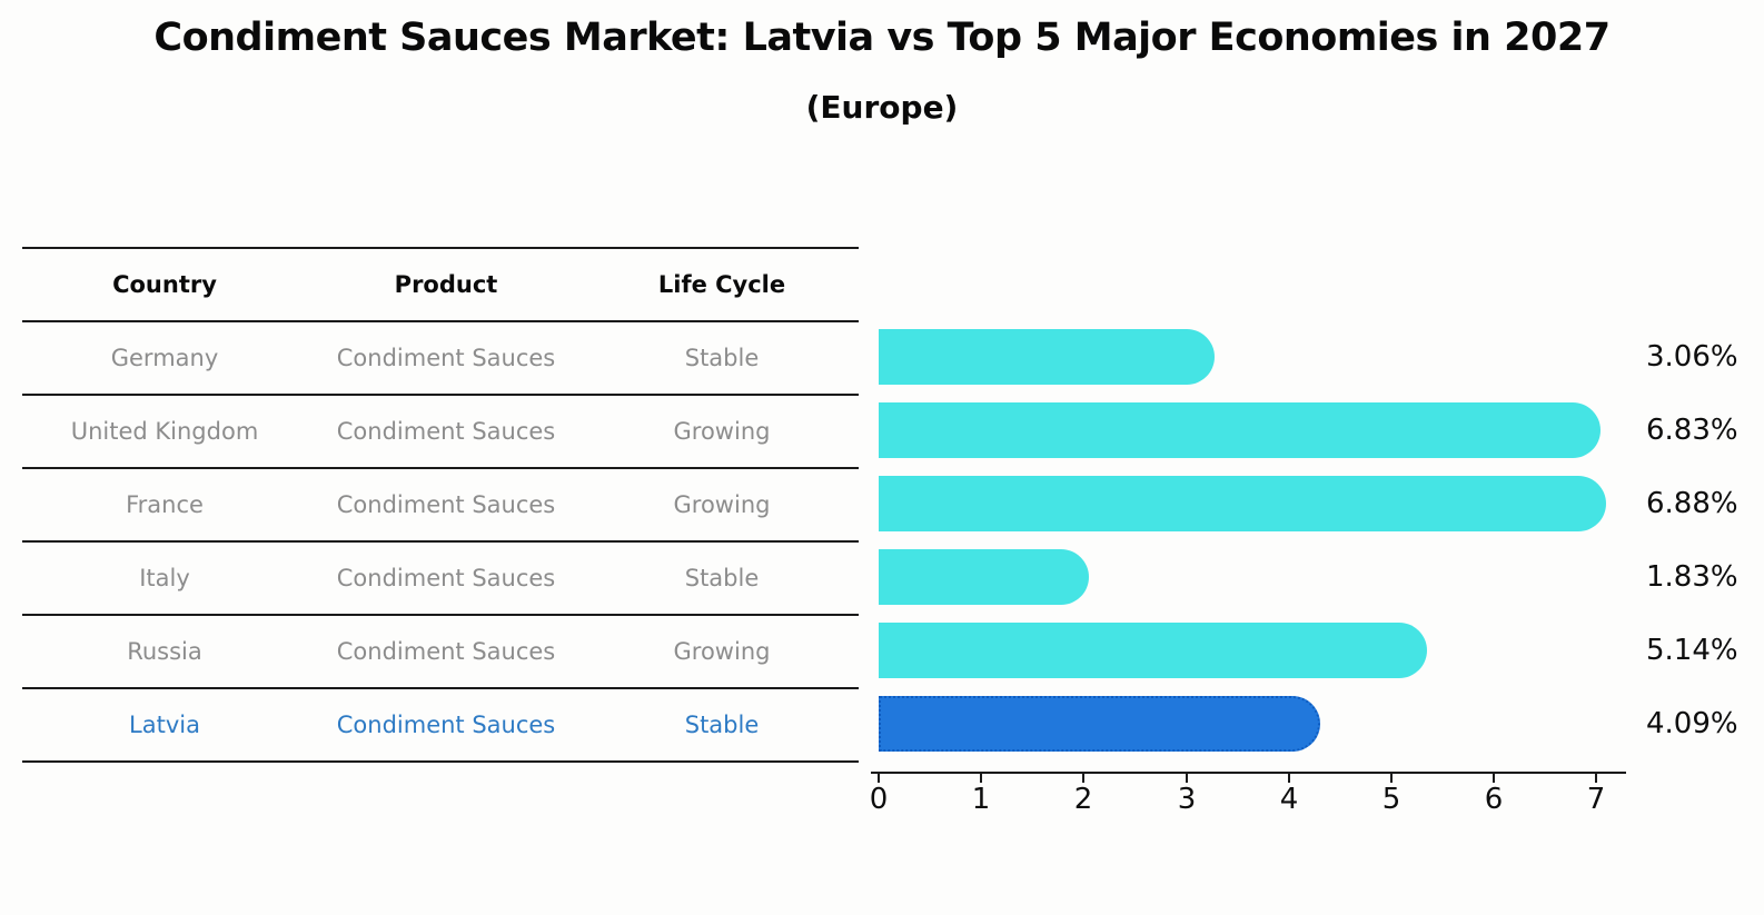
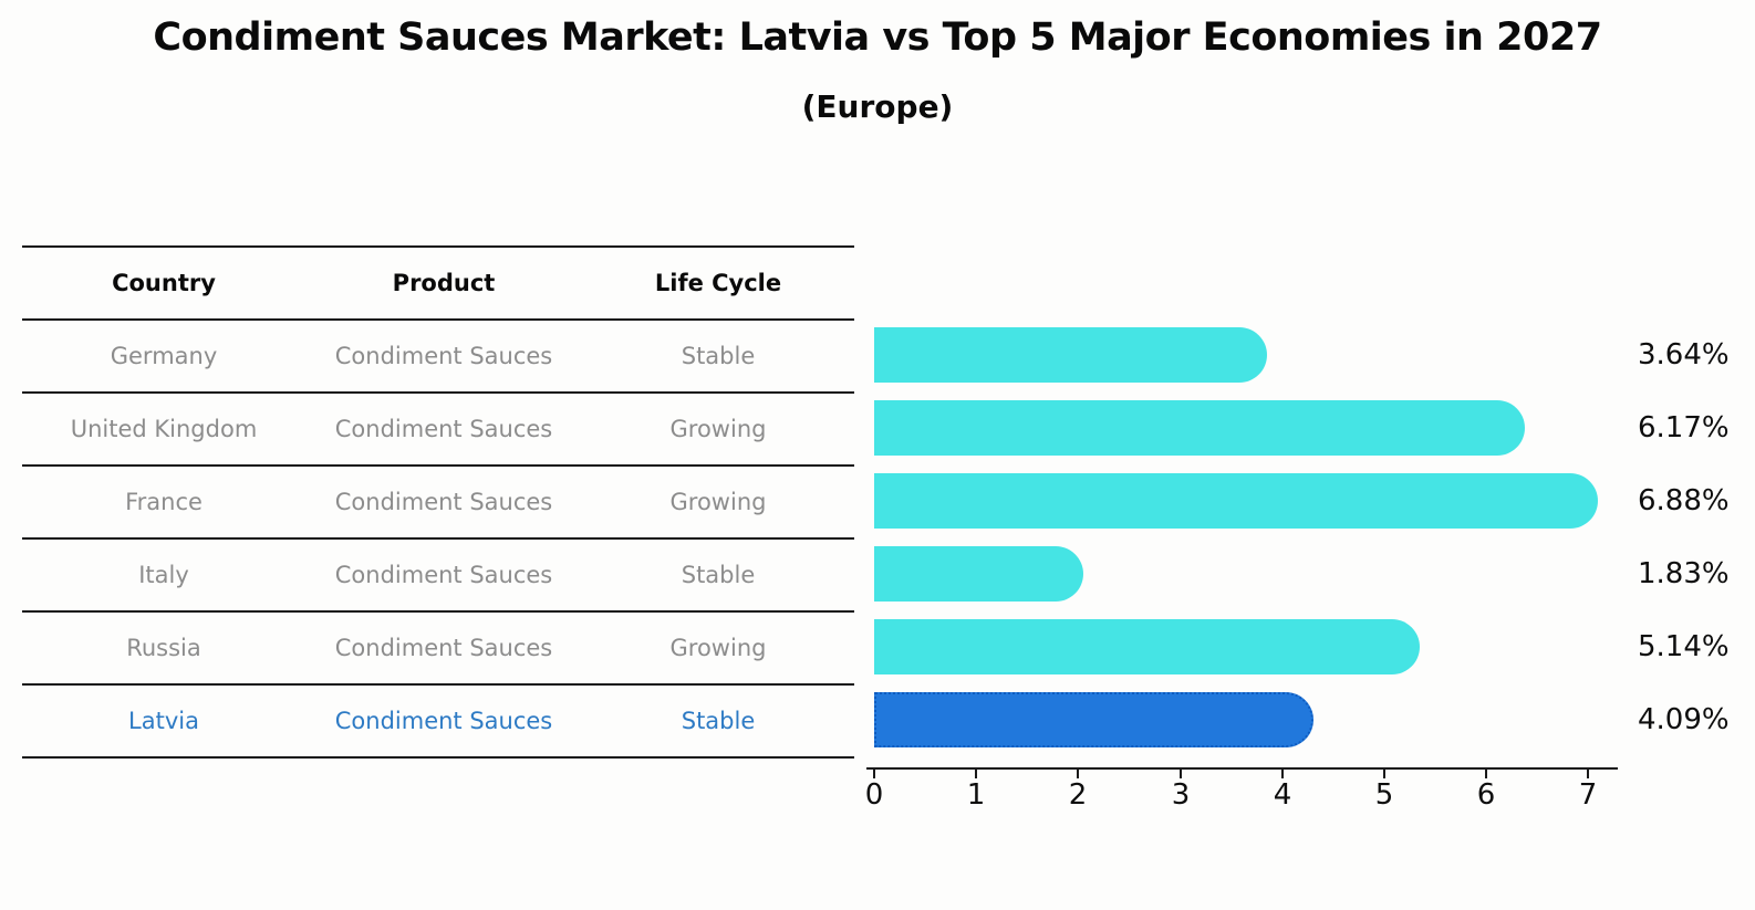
Germany: 3.06% -> 3.64%
United Kingdom: 6.83% -> 6.17%
